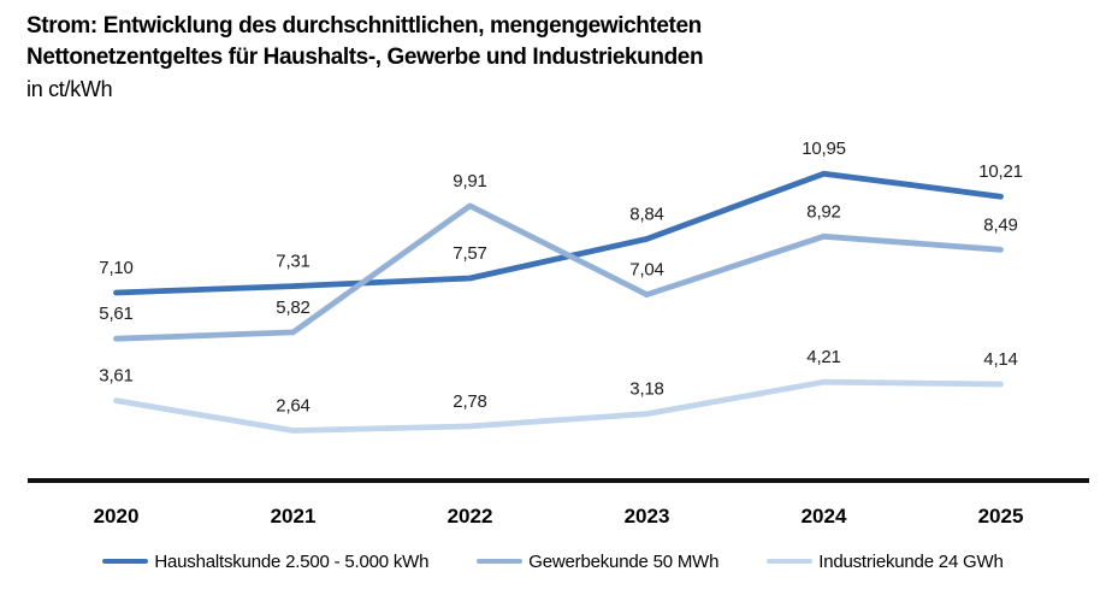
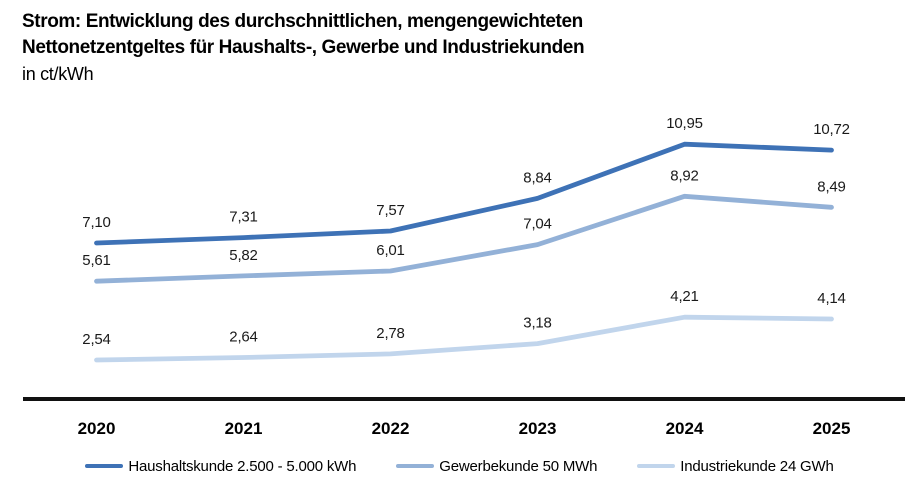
Industriekunde 24 GWh/2020: 3,61 -> 2,54
Gewerbekunde 50 MWh/2022: 9,91 -> 6,01
Haushaltskunde 2.500 - 5.000 kWh/2025: 10,21 -> 10,72
